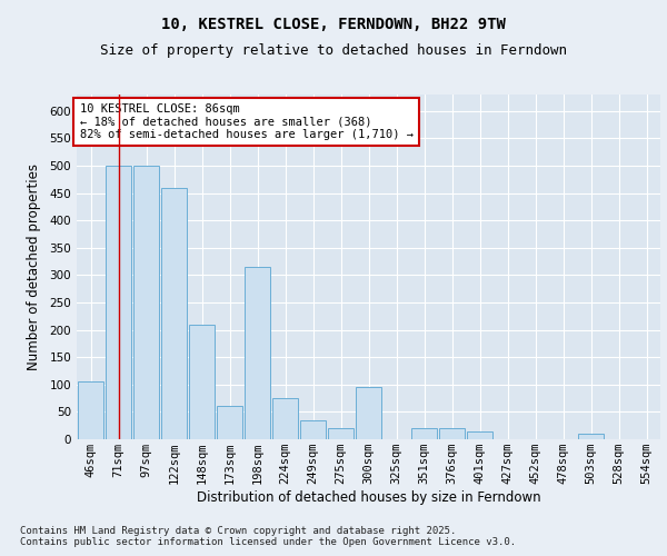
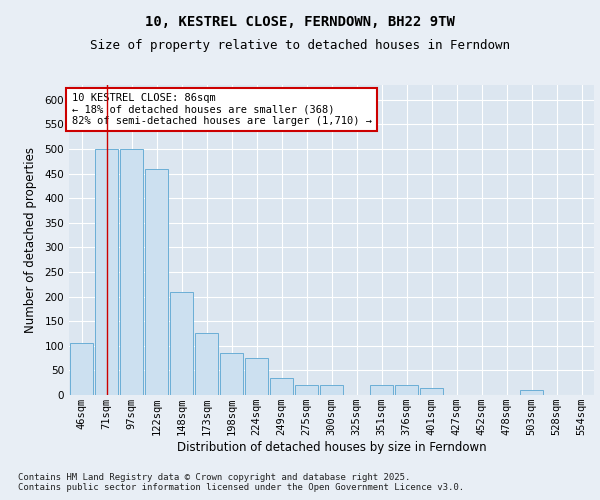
173sqm: 60 -> 125
198sqm: 315 -> 85
300sqm: 95 -> 20
